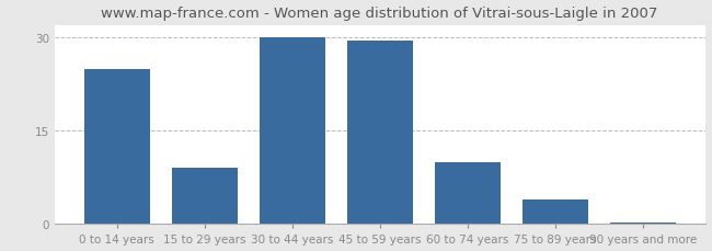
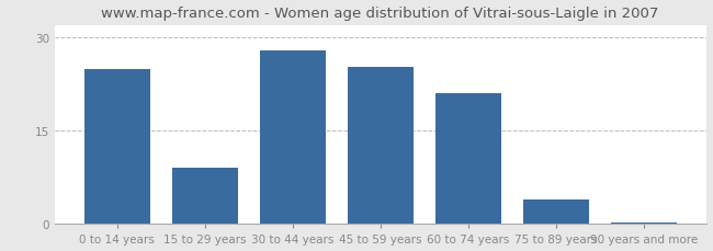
30 to 44 years: 30.0 -> 28.0
45 to 59 years: 29.5 -> 25.2
60 to 74 years: 10.0 -> 21.0
